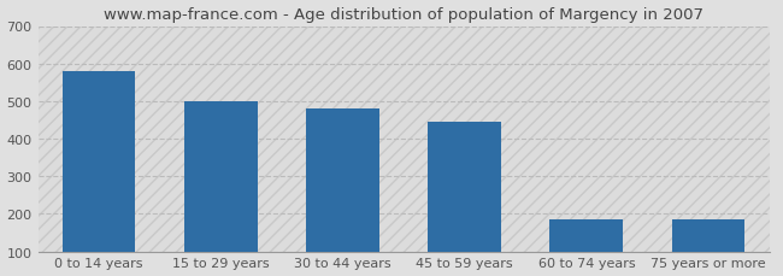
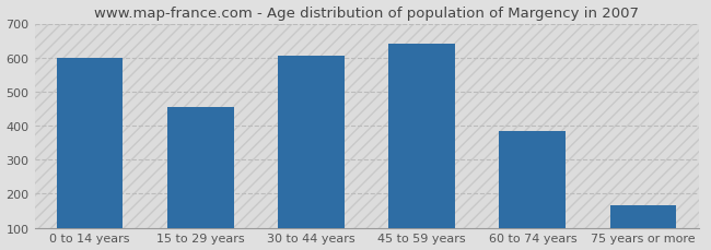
0 to 14 years: 580 -> 600
15 to 29 years: 500 -> 455
30 to 44 years: 480 -> 605
45 to 59 years: 445 -> 640
60 to 74 years: 185 -> 385
75 years or more: 185 -> 165
